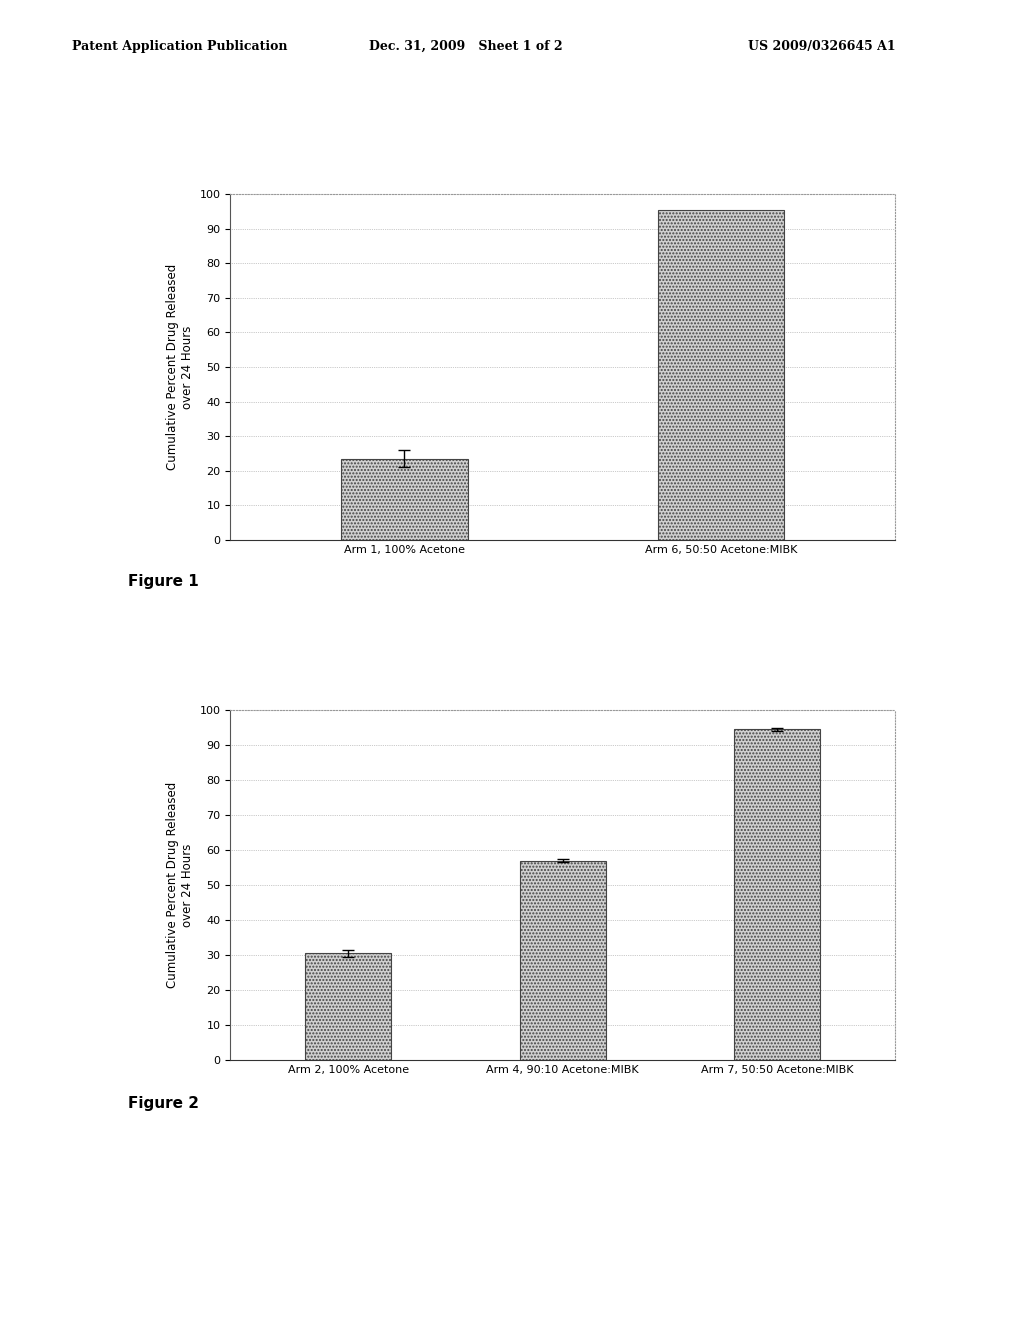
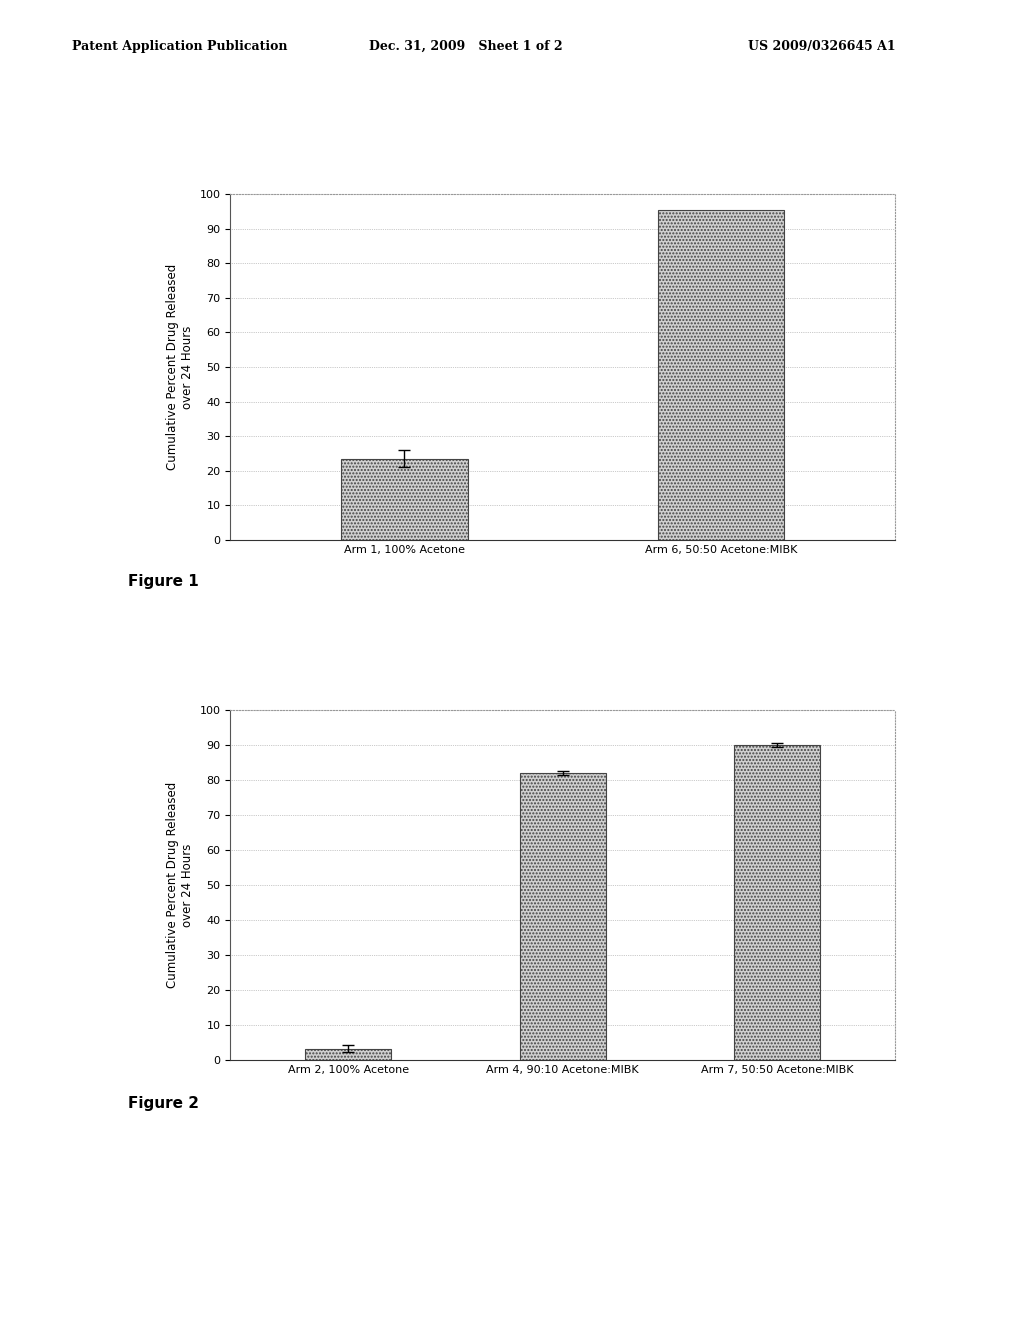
Arm 2, 100% Acetone: 30.5 -> 3.2
Arm 4, 90:10 Acetone:MIBK: 57.0 -> 82.0
Arm 7, 50:50 Acetone:MIBK: 94.5 -> 90.0
